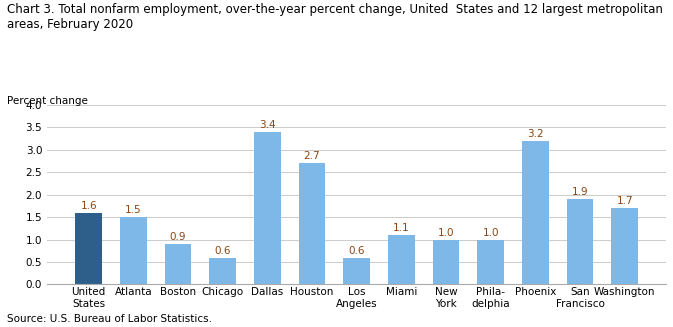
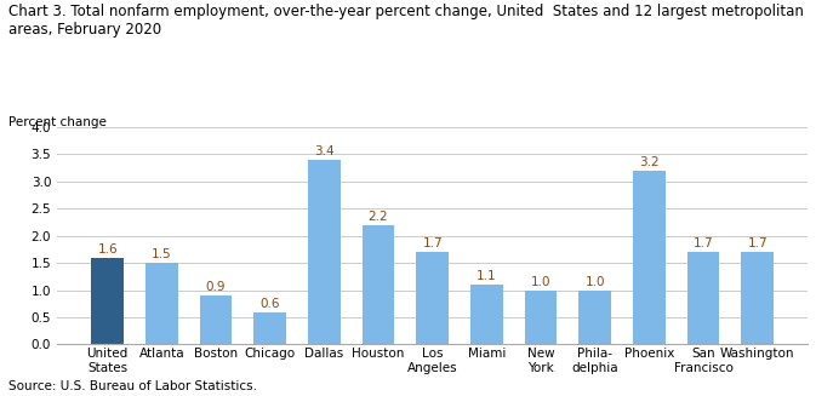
Houston: 2.7 -> 2.2
Los Angeles: 0.6 -> 1.7
San Francisco: 1.9 -> 1.7
